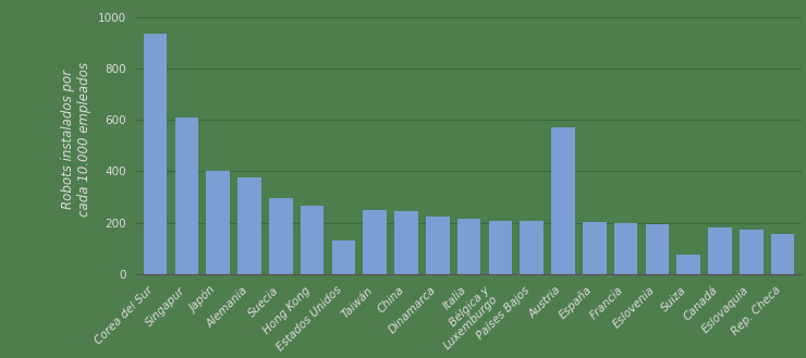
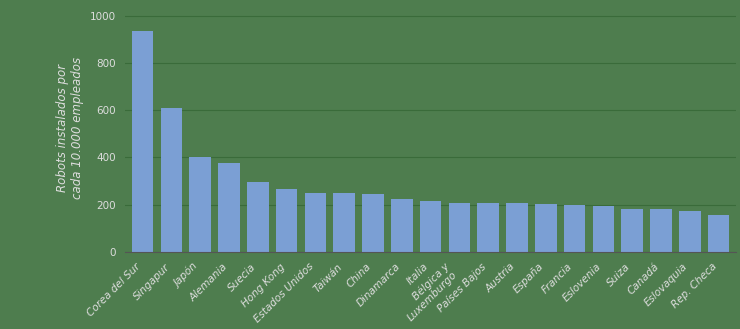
Estados Unidos: 130 -> 250
Austria: 570 -> 205
Suiza: 75 -> 182
